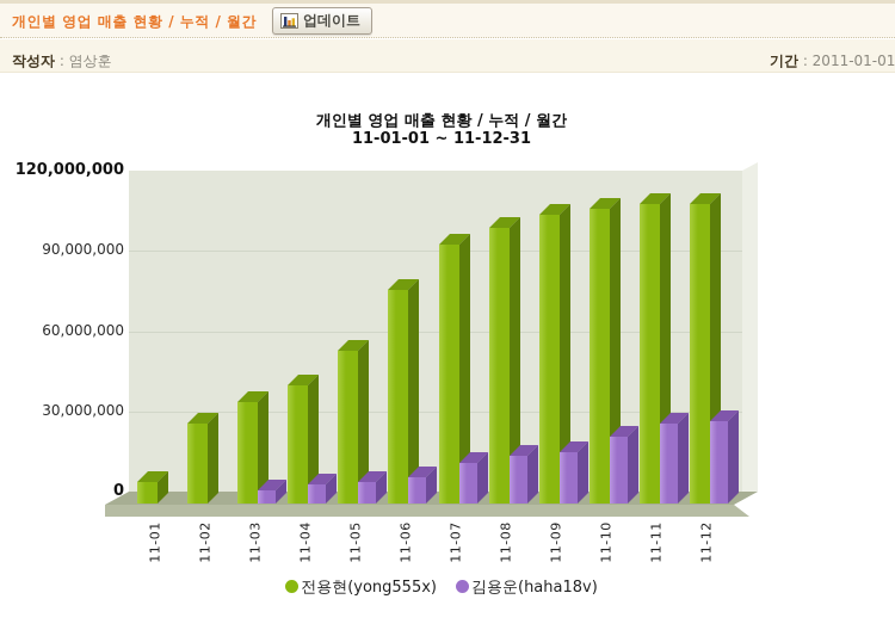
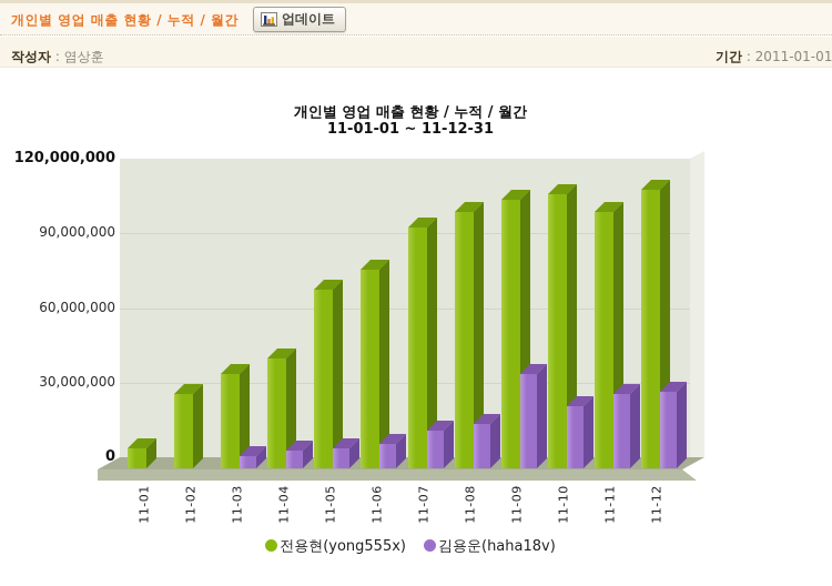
전용현(yong555x)/11-05: 57000000 -> 72000000
김용운(haha18v)/11-09: 19000000 -> 38000000
전용현(yong555x)/11-11: 112000000 -> 103000000
